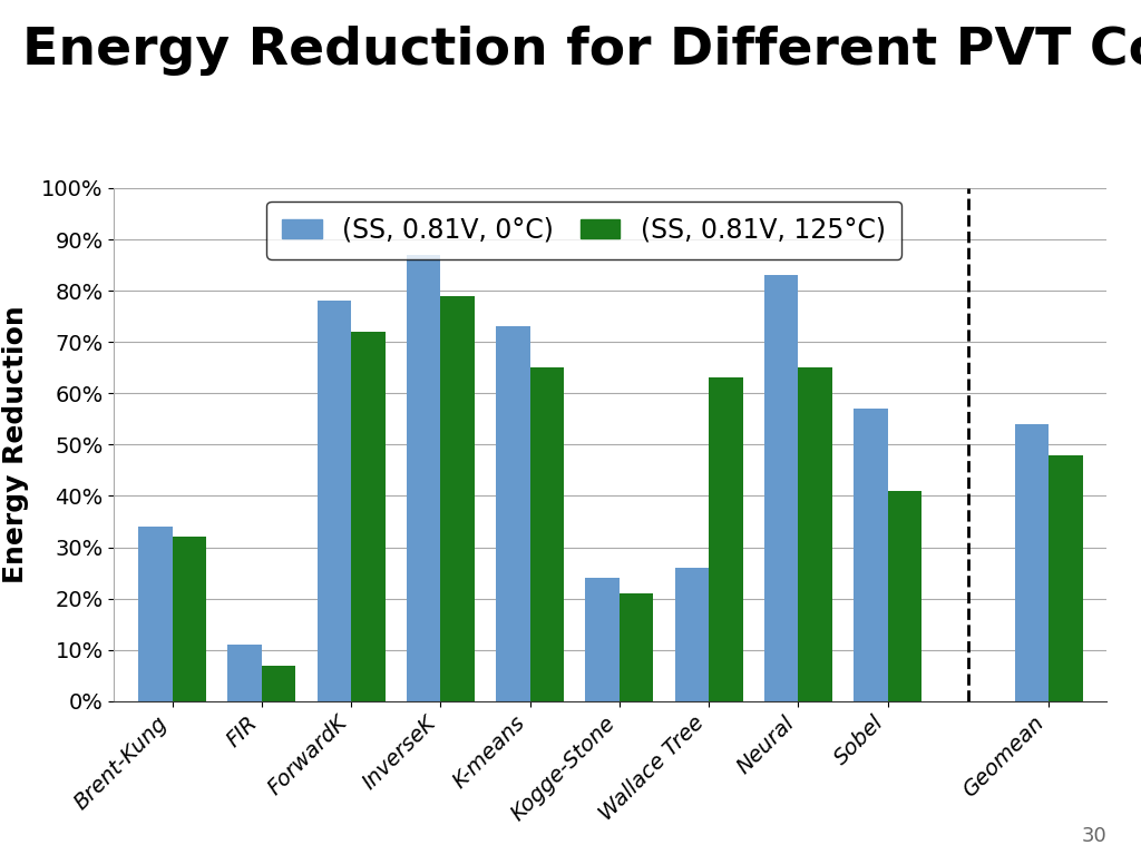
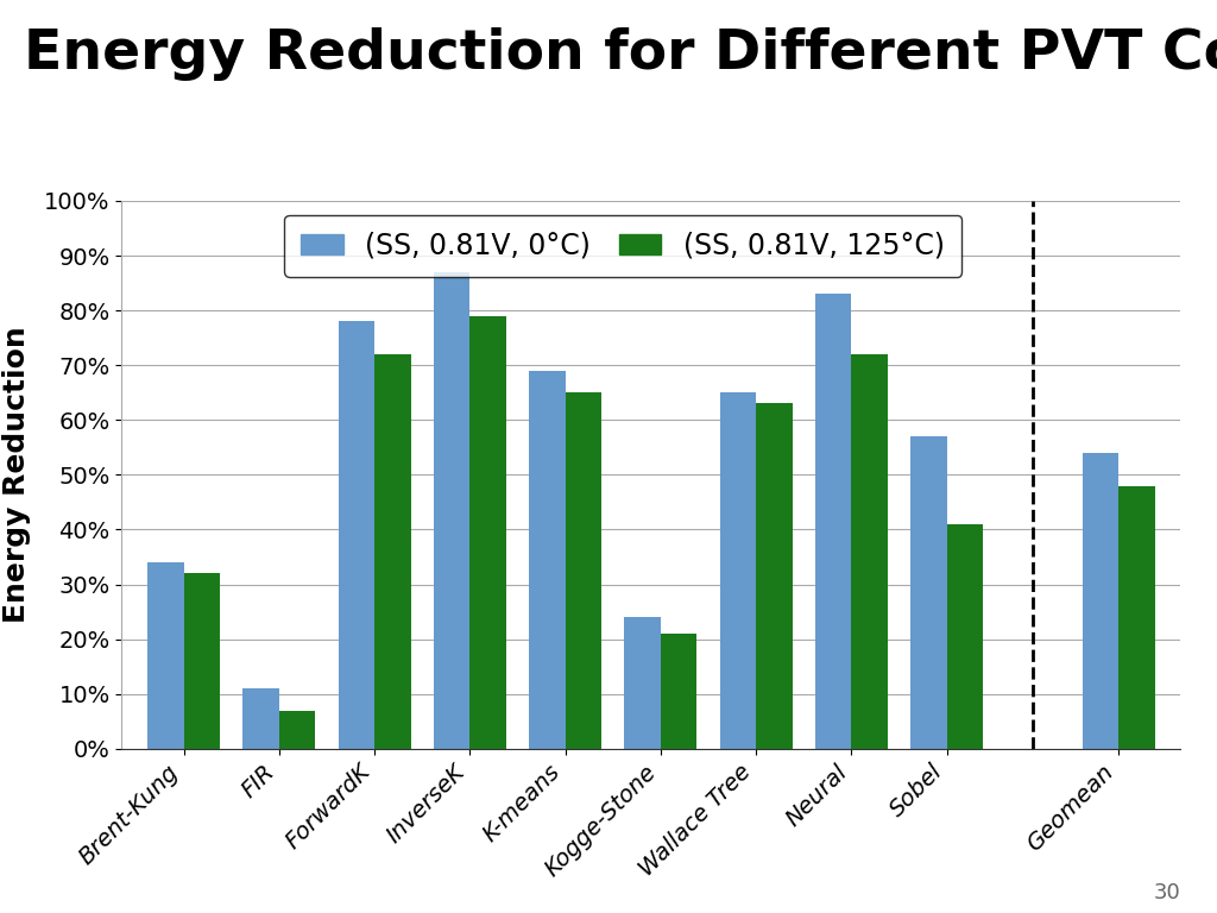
(SS, 0.81V, 0°C)/K-means: 73% -> 69%
(SS, 0.81V, 0°C)/Wallace Tree: 26% -> 65%
(SS, 0.81V, 125°C)/Neural: 65% -> 72%
